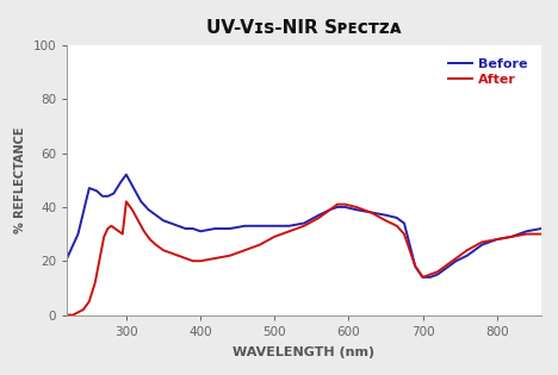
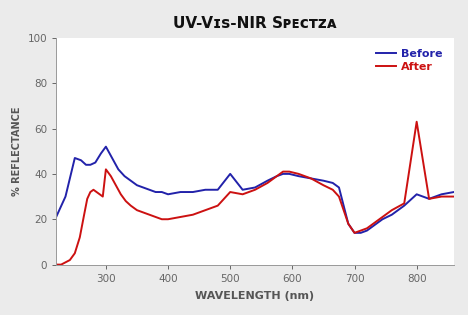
Before/500: 33 -> 40
After/500: 29 -> 32
Before/800: 28 -> 31
After/800: 28 -> 63
